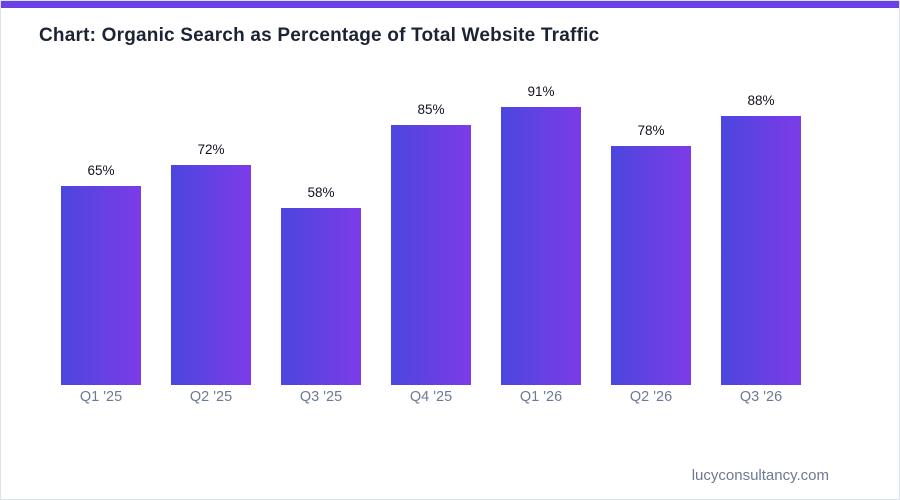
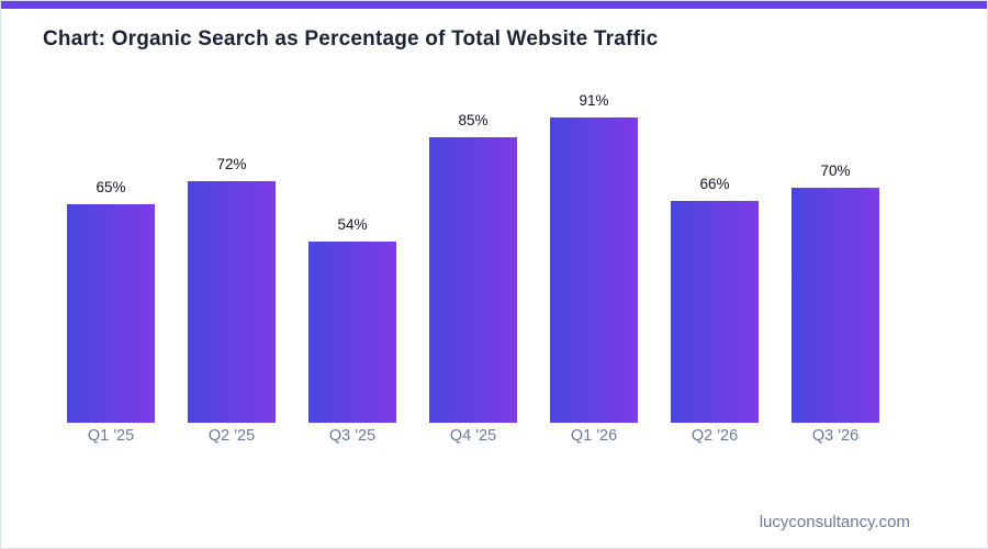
Q3 '25: 58% -> 54%
Q2 '26: 78% -> 66%
Q3 '26: 88% -> 70%
